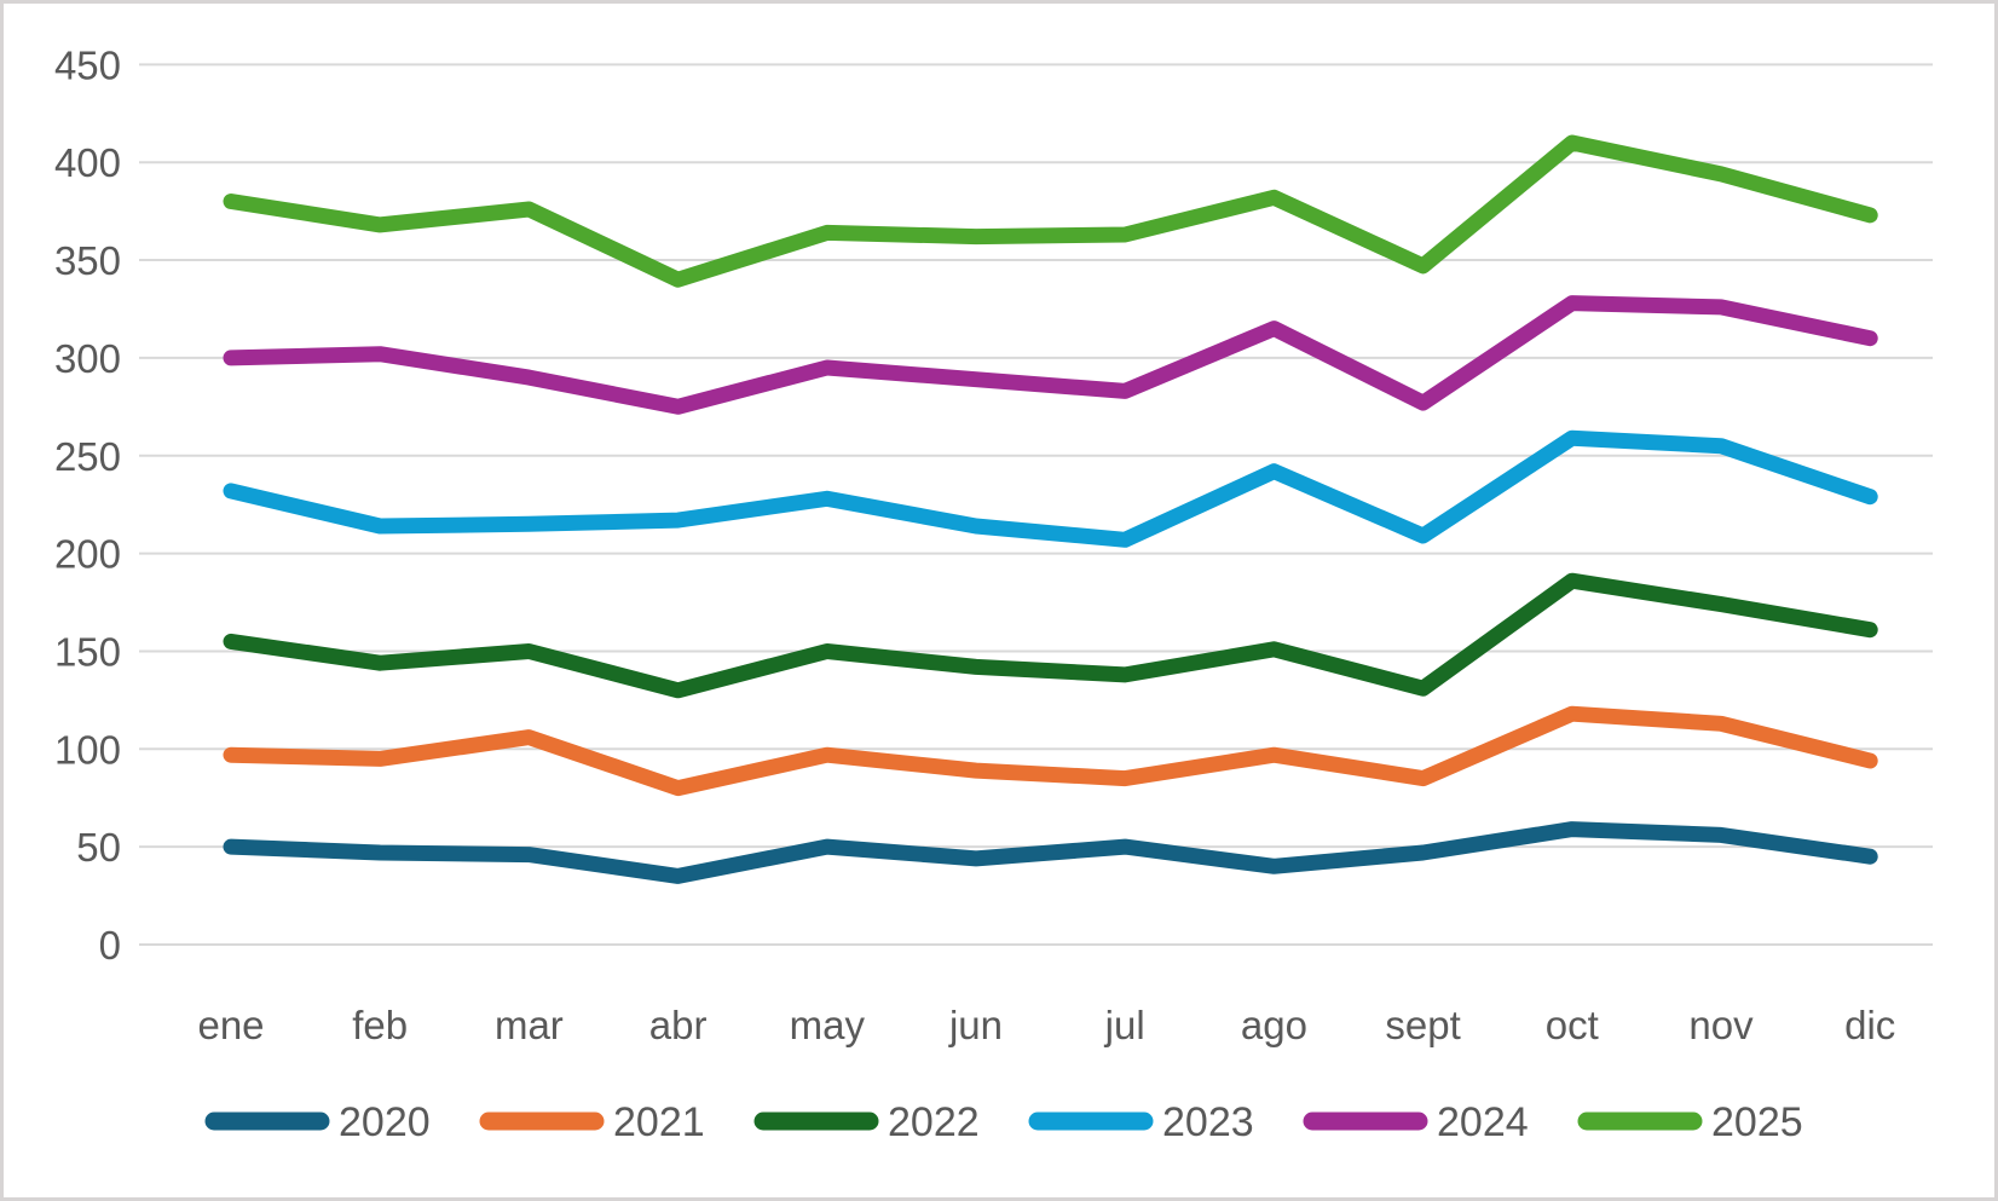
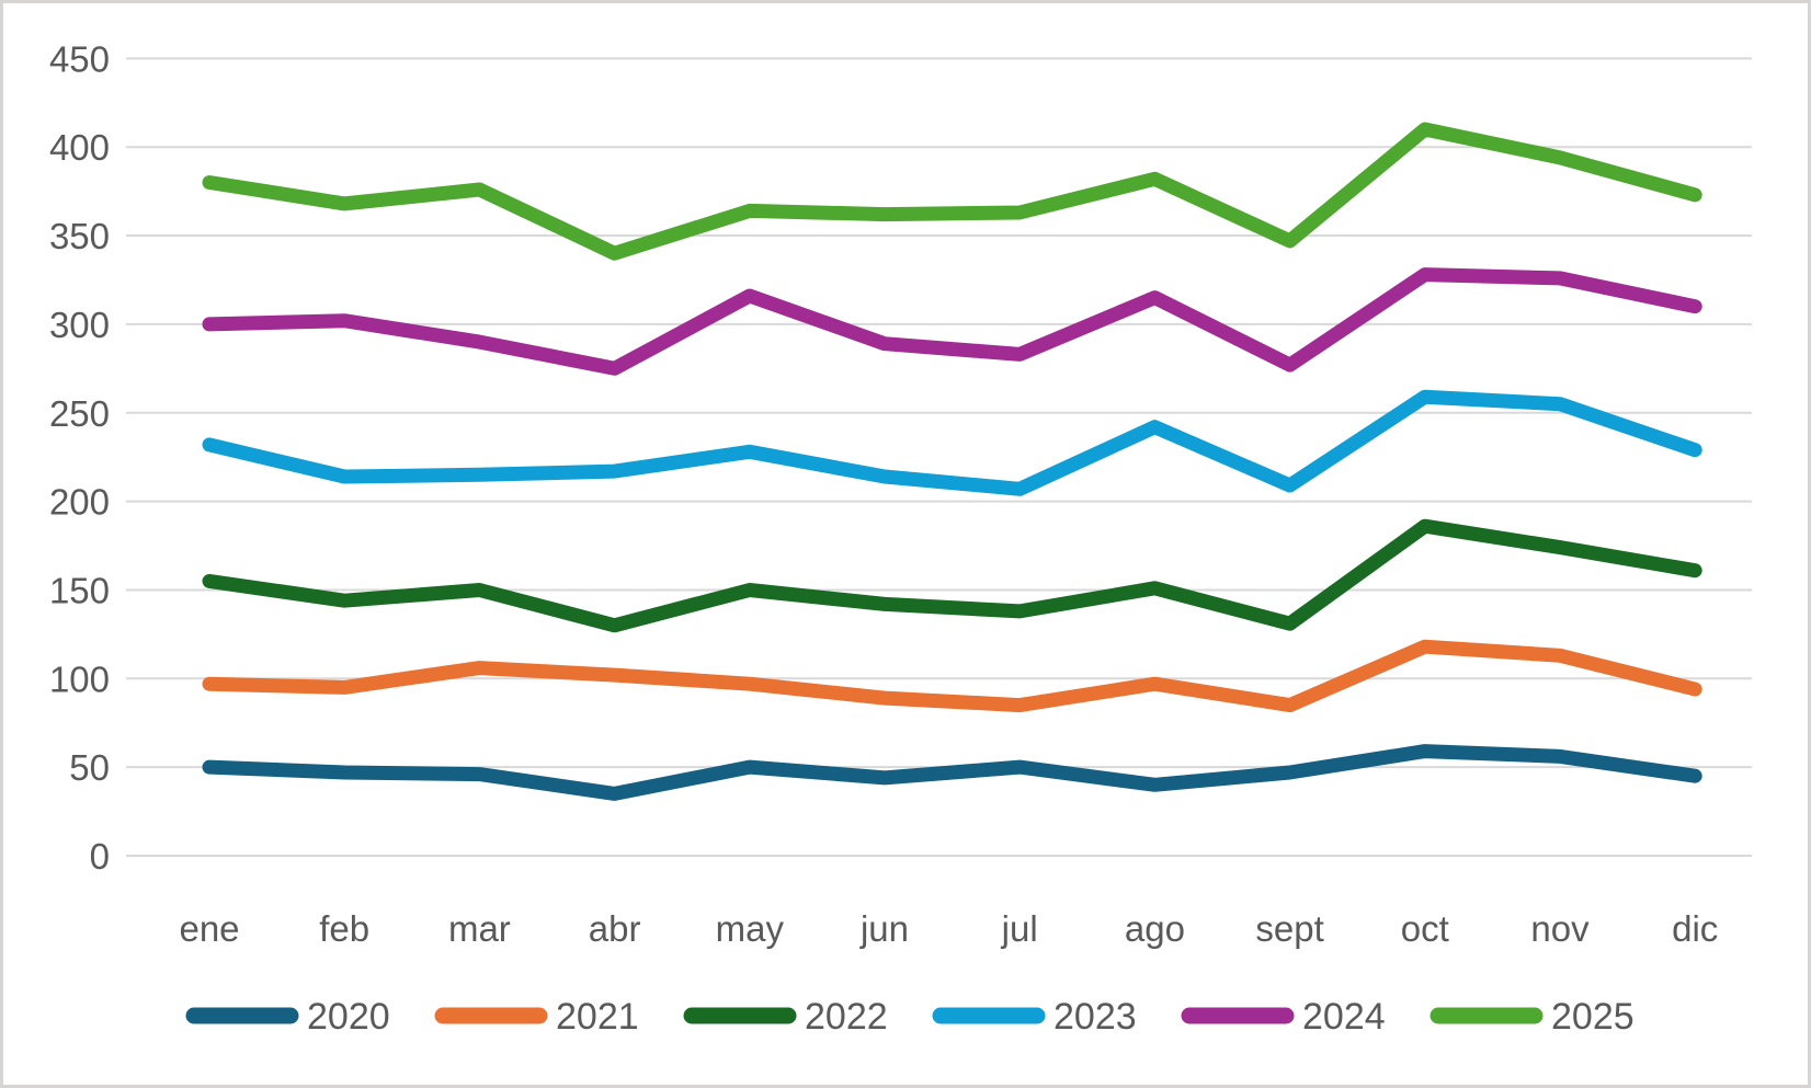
2021/abr: 80 -> 102
2024/may: 295 -> 316
